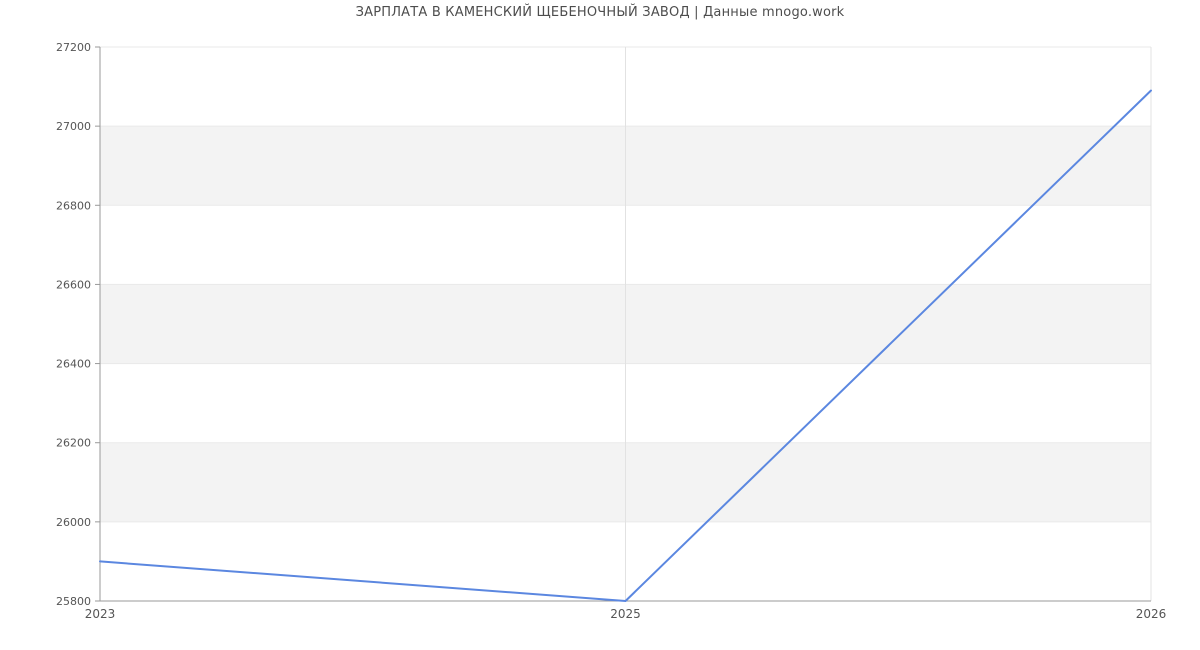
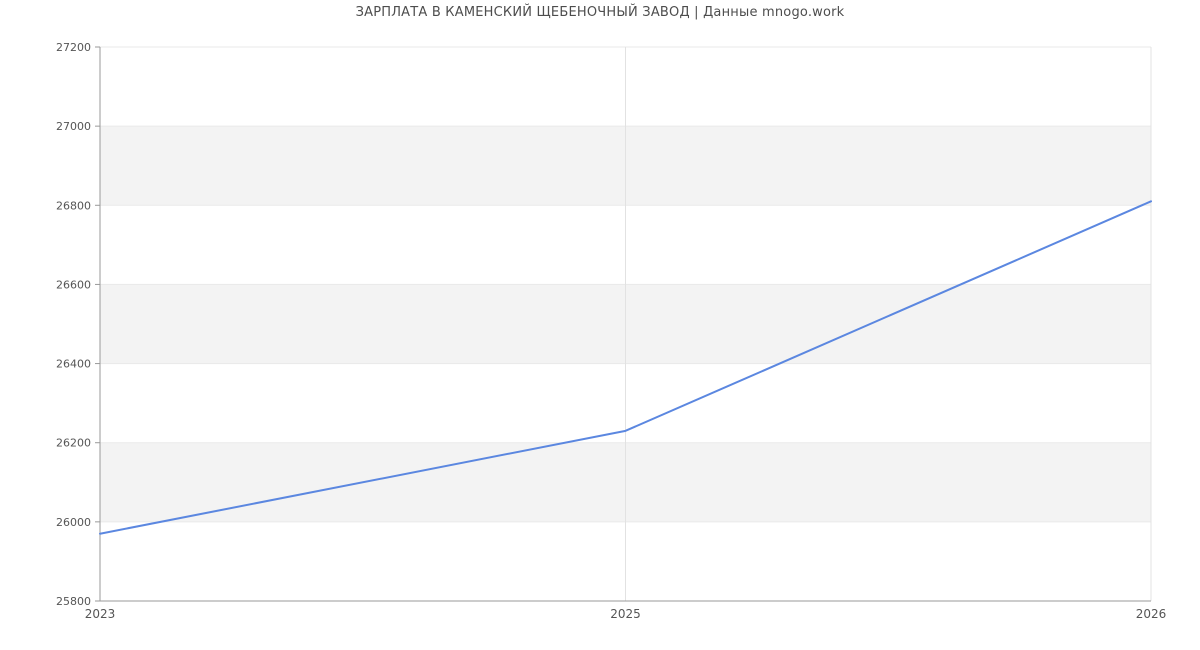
2023: 25900 -> 25970
2025: 25800 -> 26230
2026: 27090 -> 26810
